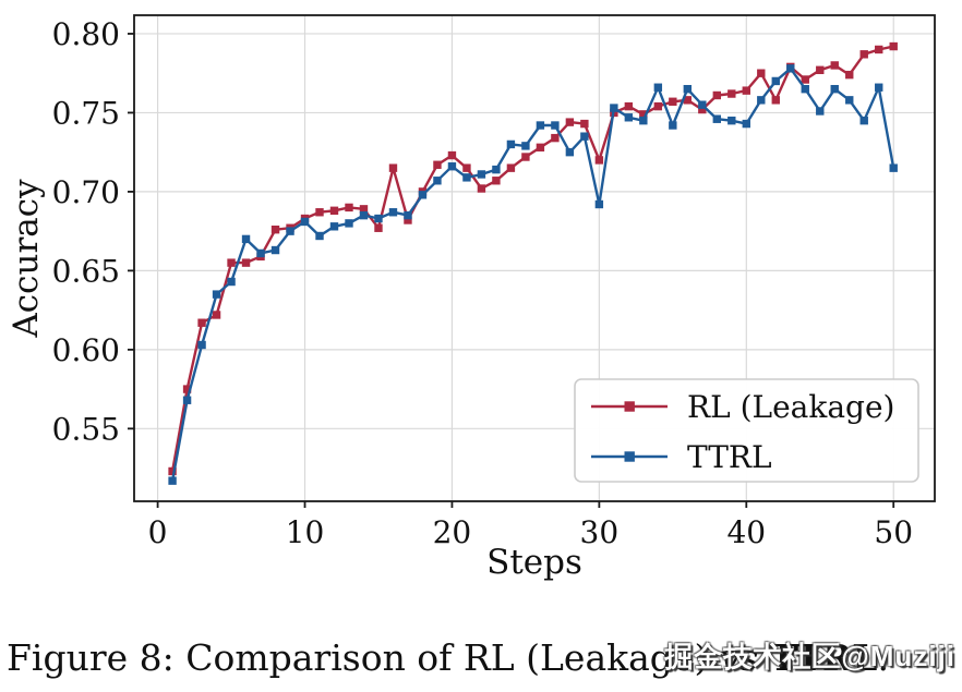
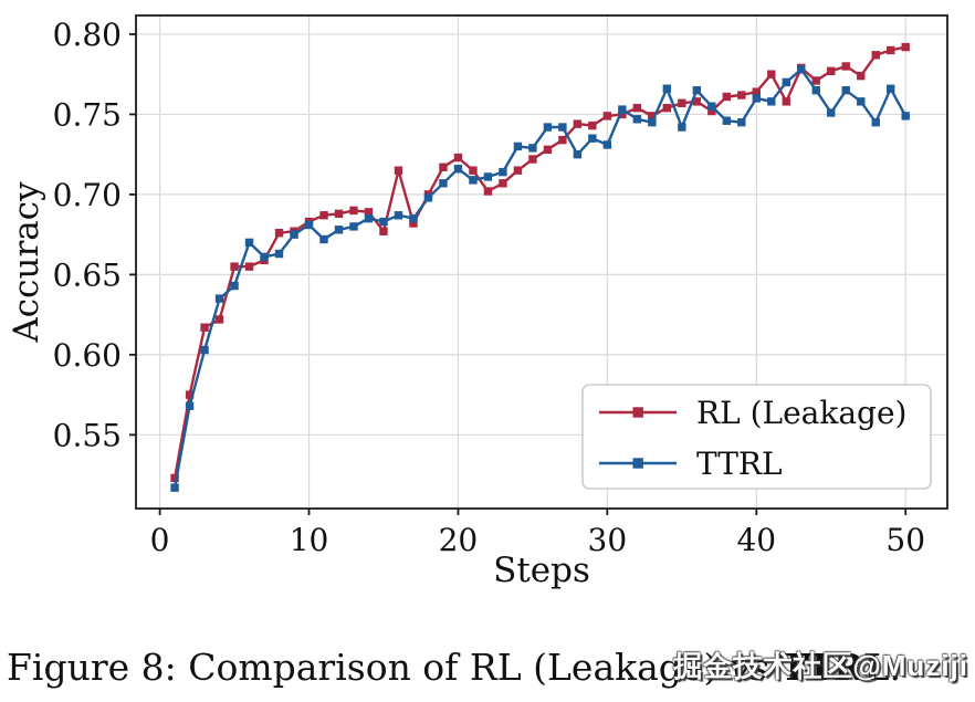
RL (Leakage)/30: 0.720 -> 0.749
TTRL/30: 0.692 -> 0.731
TTRL/40: 0.743 -> 0.760
TTRL/50: 0.715 -> 0.749
